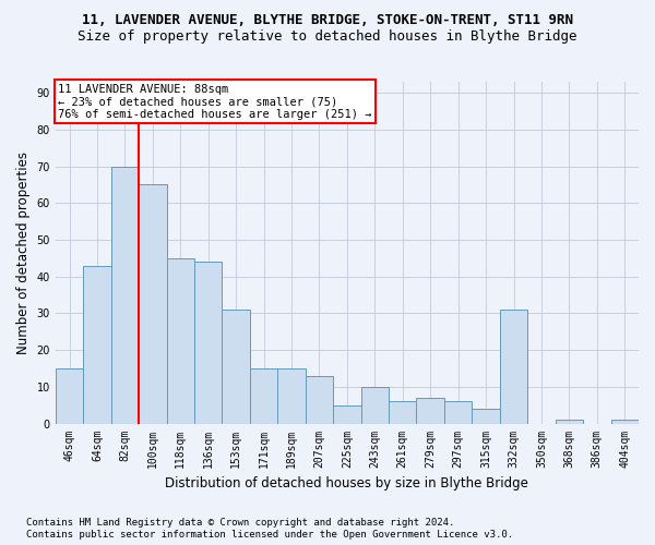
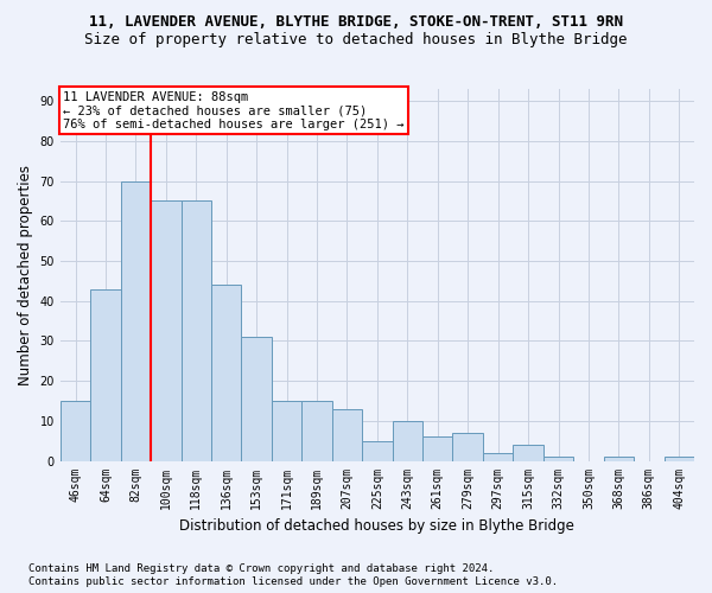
118sqm: 45 -> 65
297sqm: 6 -> 2
332sqm: 31 -> 1
